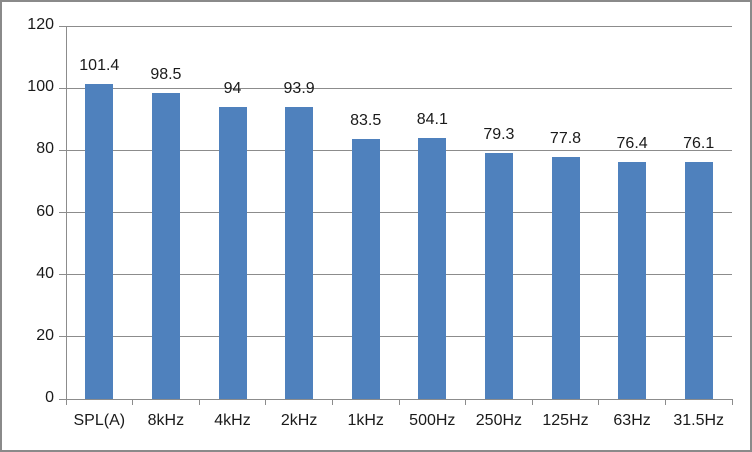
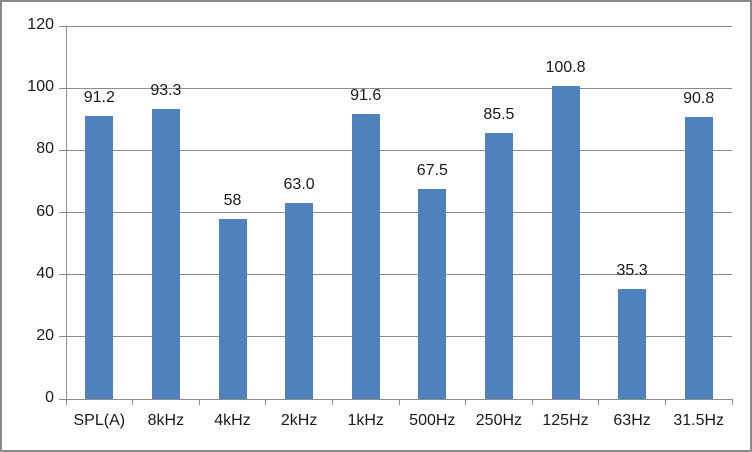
SPL(A): 101.4 -> 91.2
8kHz: 98.5 -> 93.3
4kHz: 94 -> 58
2kHz: 93.9 -> 63.0
1kHz: 83.5 -> 91.6
500Hz: 84.1 -> 67.5
250Hz: 79.3 -> 85.5
125Hz: 77.8 -> 100.8
63Hz: 76.4 -> 35.3
31.5Hz: 76.1 -> 90.8
